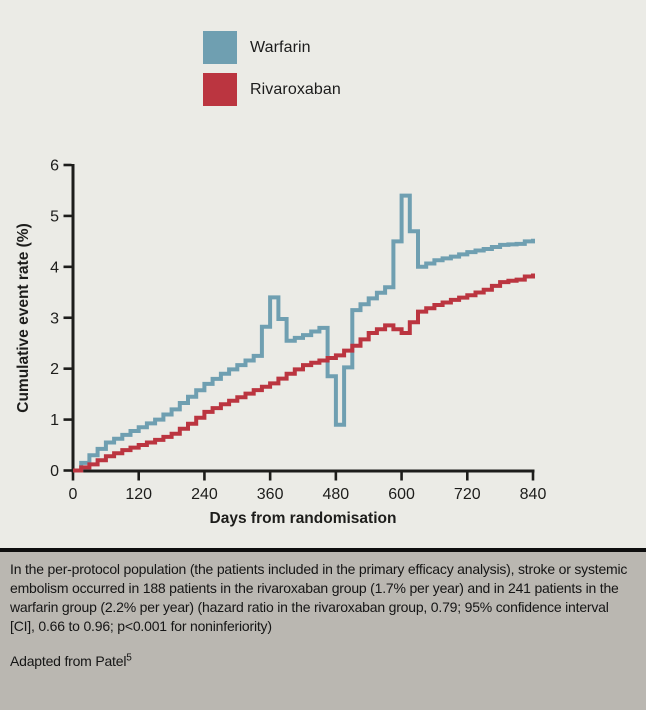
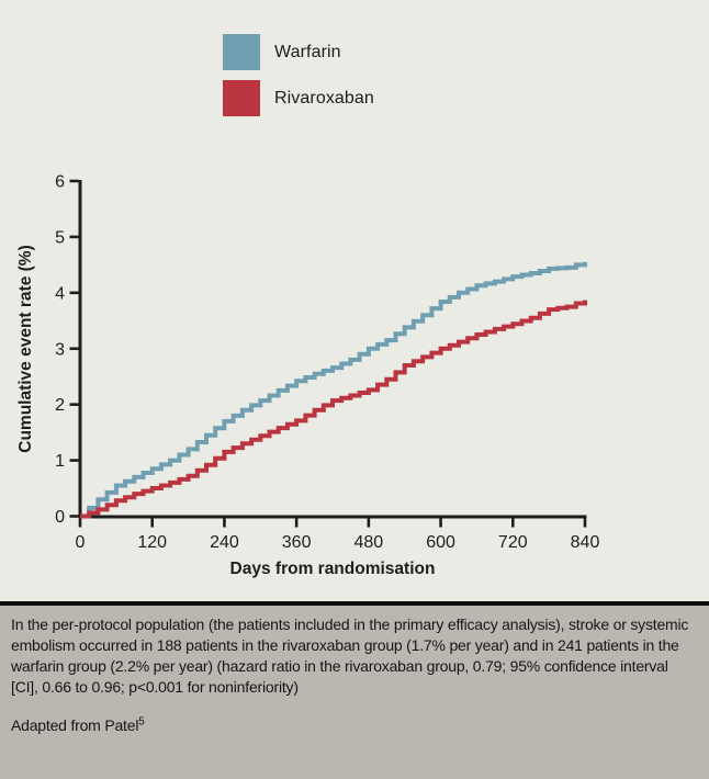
Warfarin/360: 3.4 -> 2.4
Warfarin/480: 0.9 -> 3.0
Warfarin/600: 5.4 -> 3.8
Rivaroxaban/600: 2.7 -> 3.0
